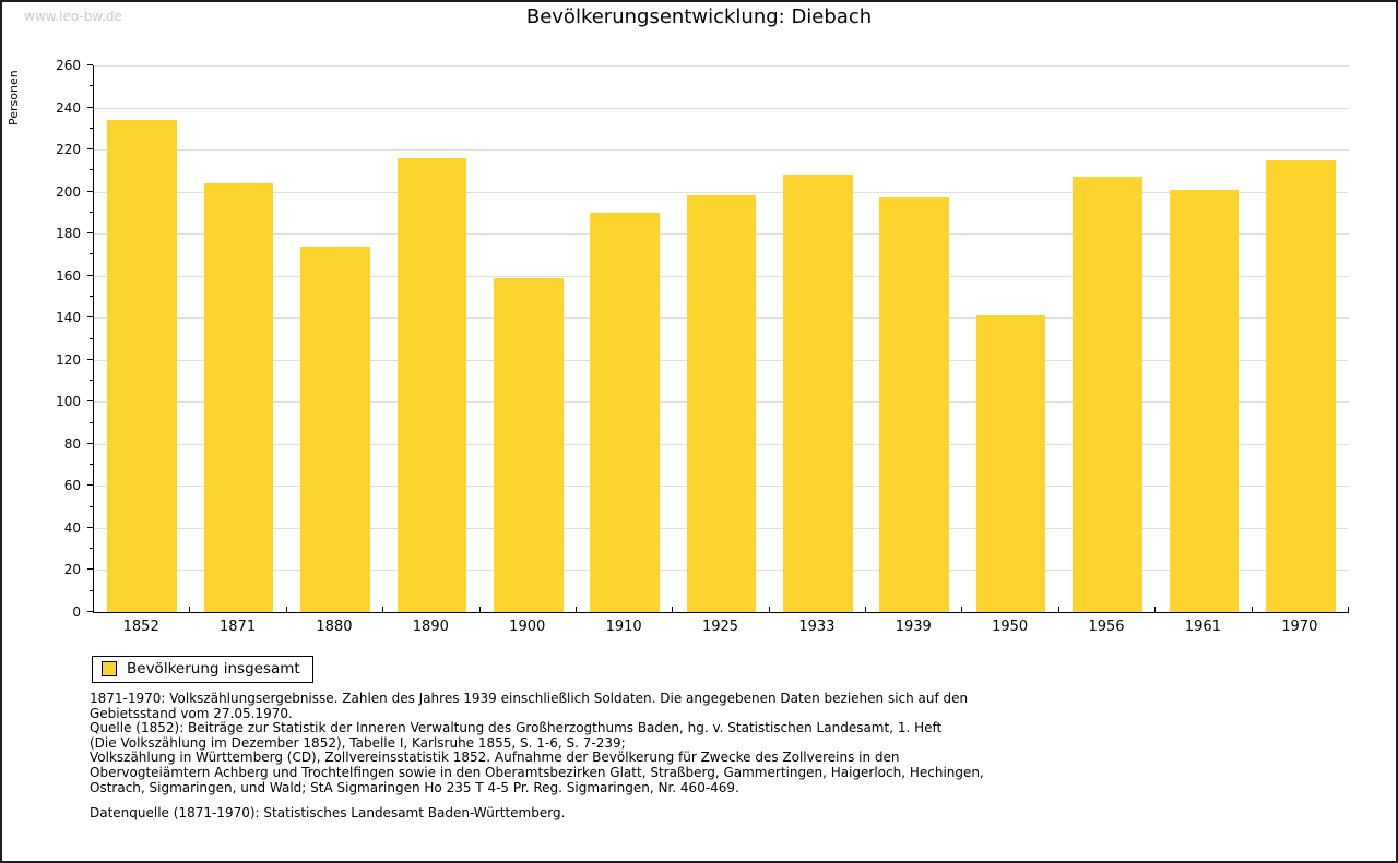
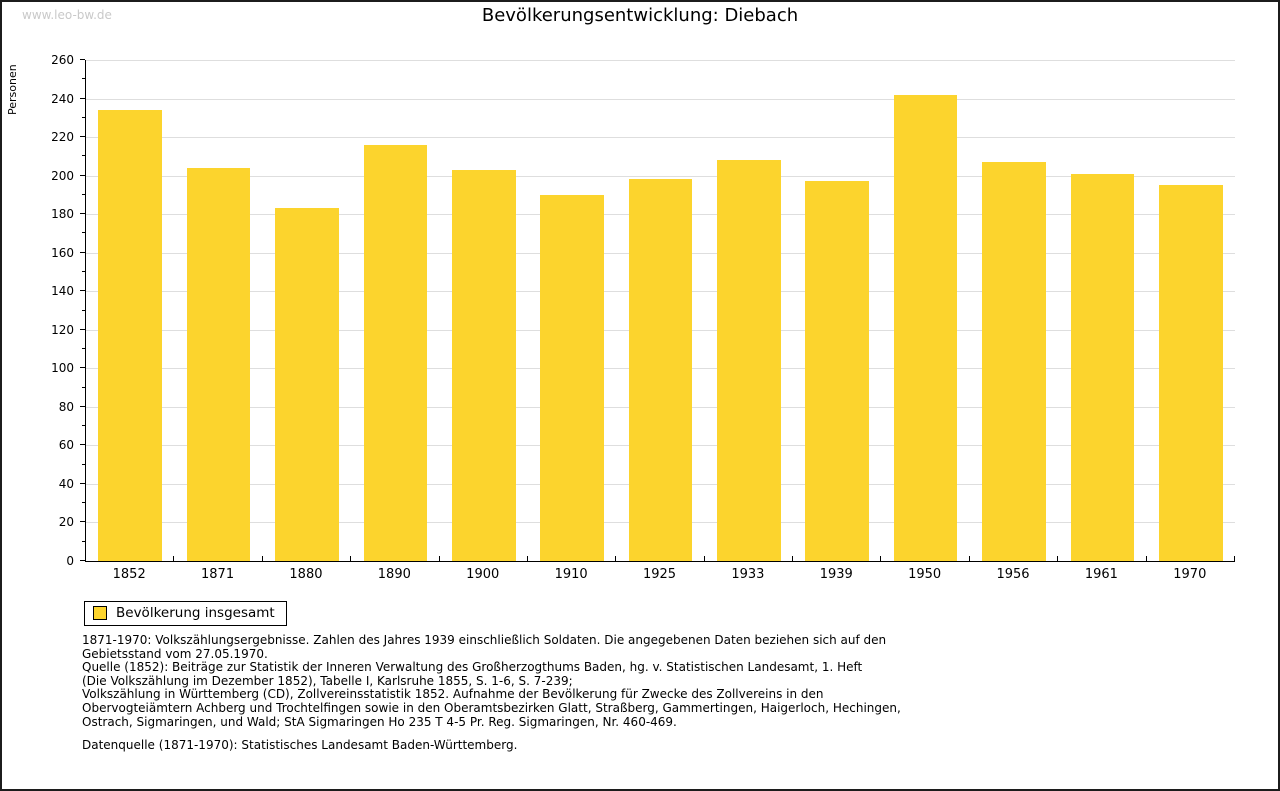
1880: 174 -> 183
1900: 159 -> 203
1950: 141 -> 242
1970: 215 -> 195
